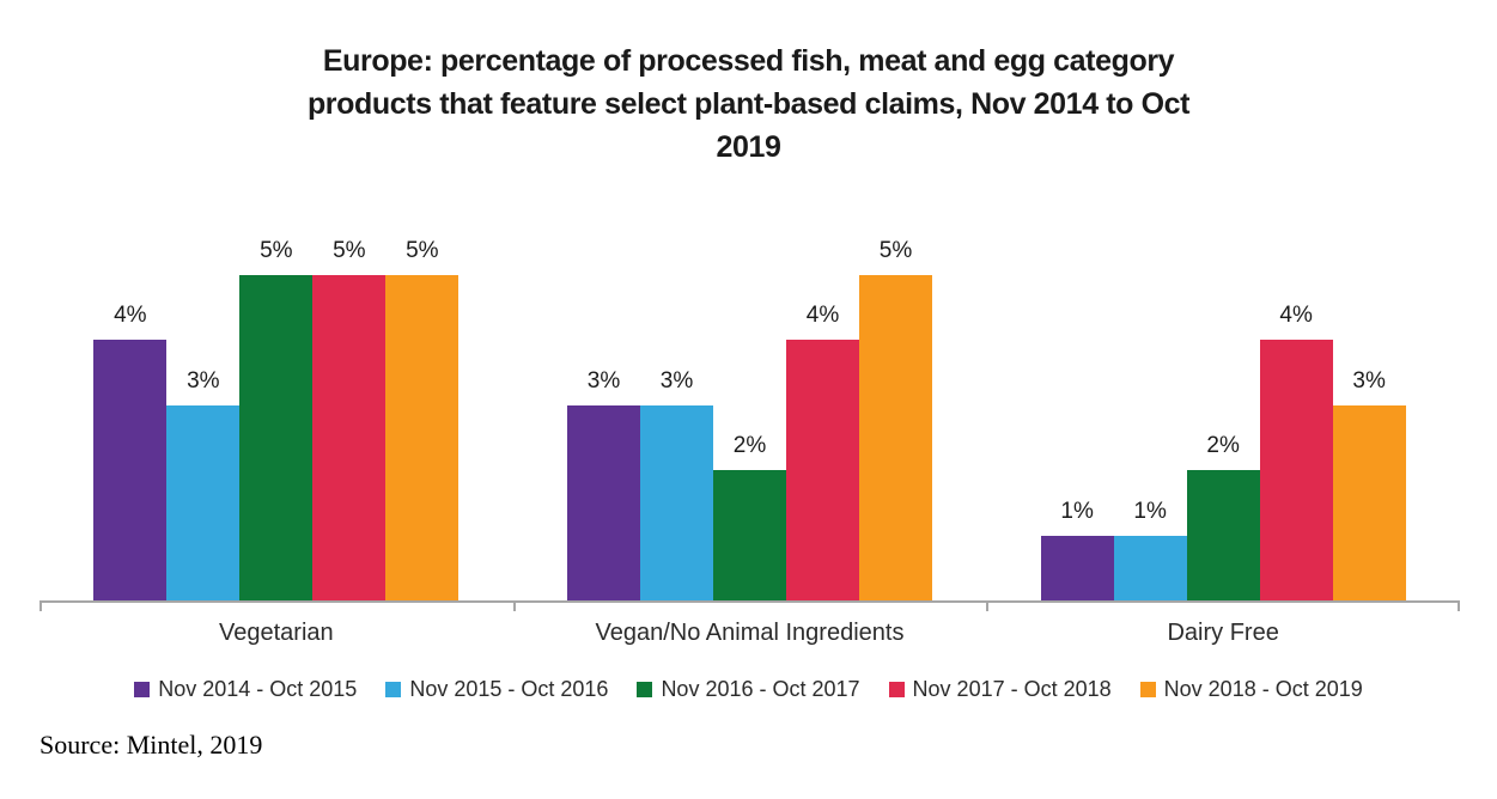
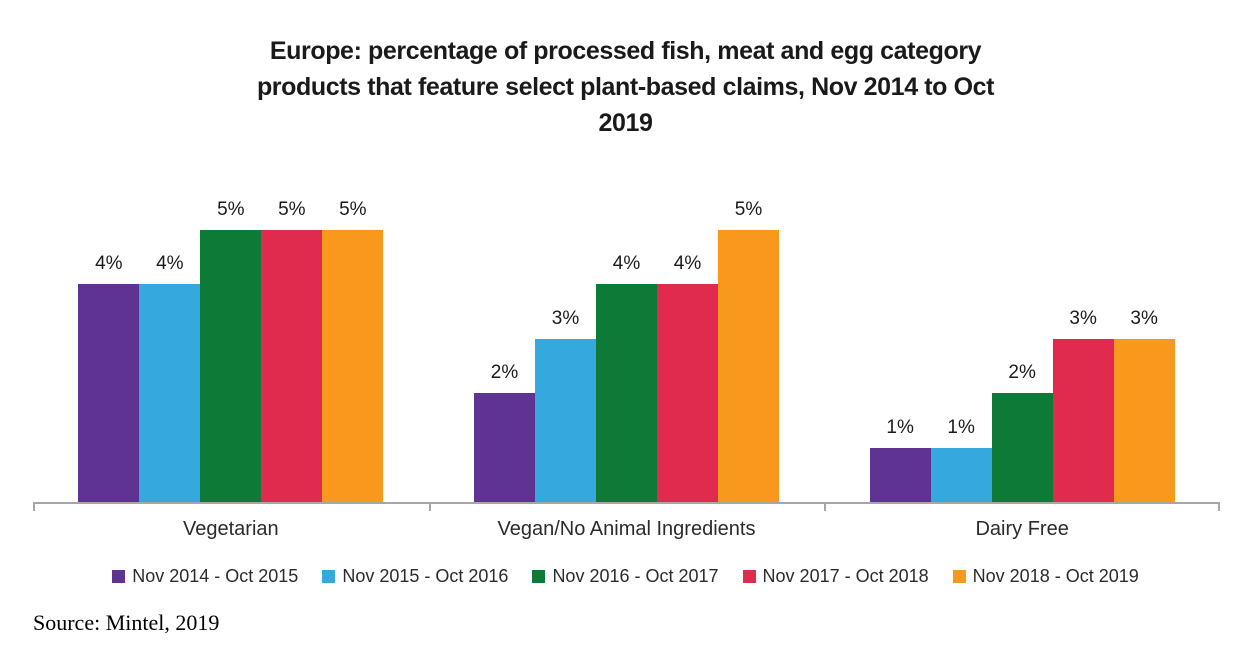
Nov 2015 - Oct 2016/Vegetarian: 3% -> 4%
Nov 2014 - Oct 2015/Vegan/No Animal Ingredients: 3% -> 2%
Nov 2016 - Oct 2017/Vegan/No Animal Ingredients: 2% -> 4%
Nov 2017 - Oct 2018/Dairy Free: 4% -> 3%
